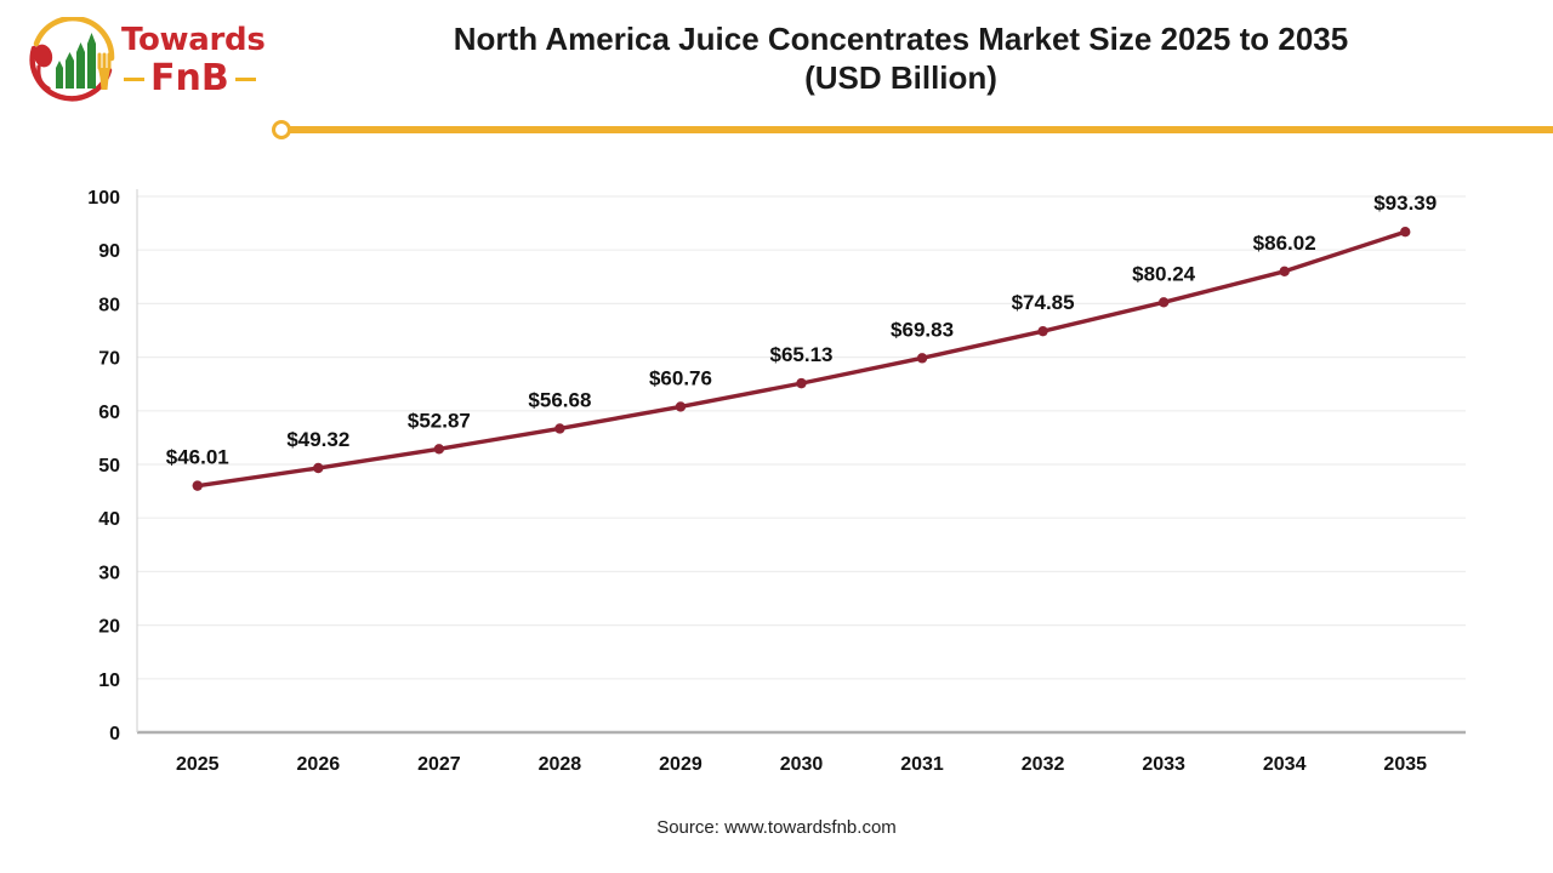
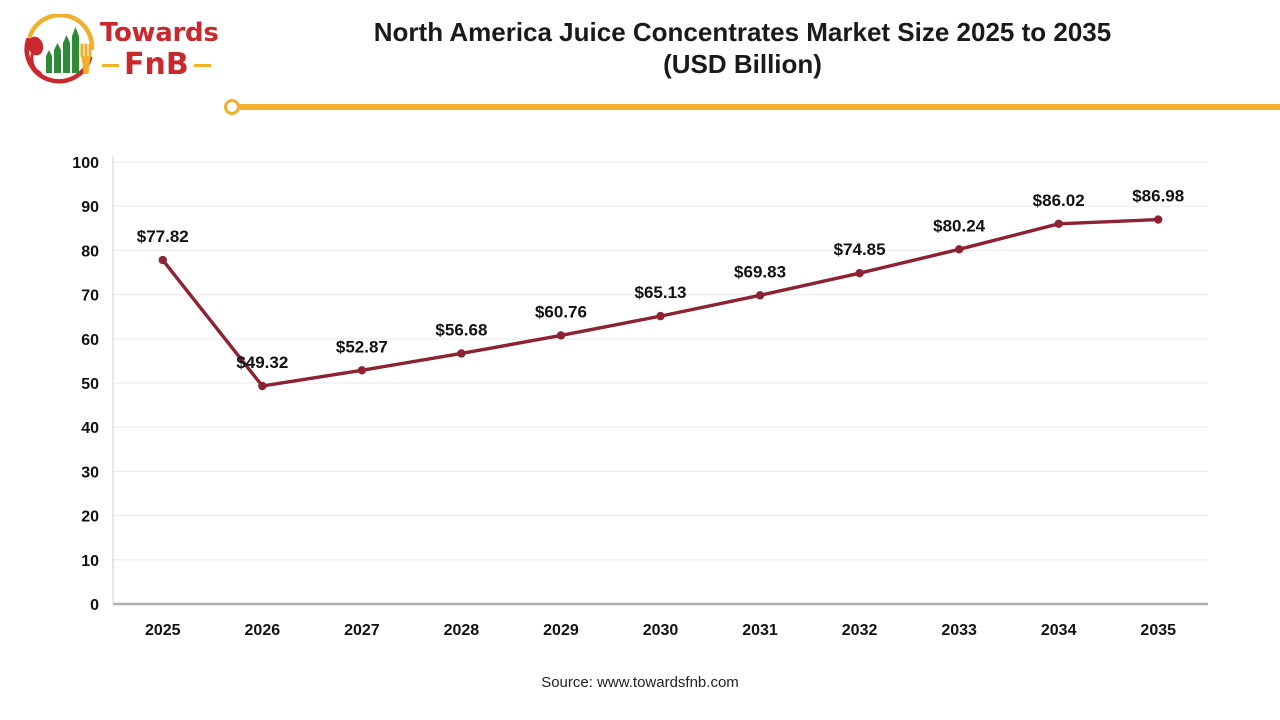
2025: $46.01 -> $77.82
2035: $93.39 -> $86.98
